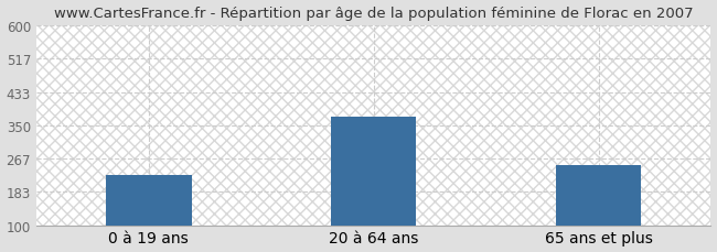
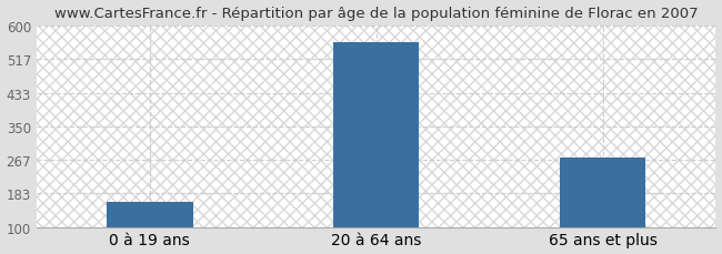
0 à 19 ans: 225 -> 163
20 à 64 ans: 370 -> 558
65 ans et plus: 250 -> 272
